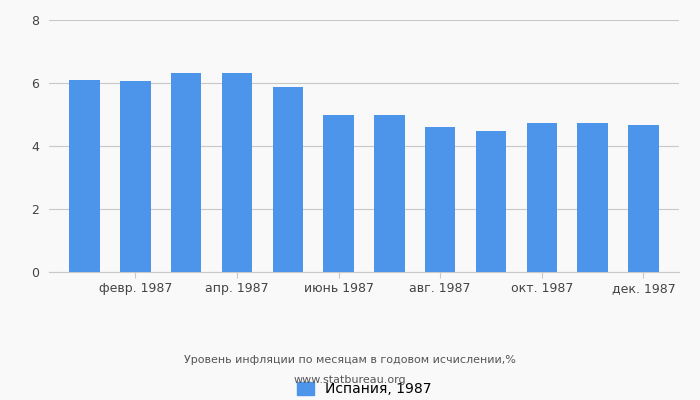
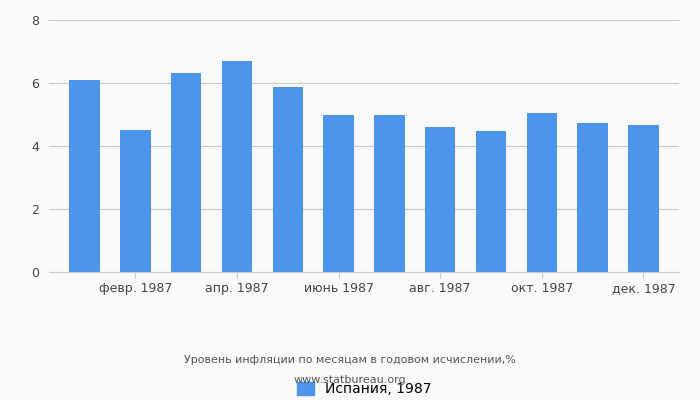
февр. 1987: 6.07 -> 4.50
апр. 1987: 6.32 -> 6.70
окт. 1987: 4.72 -> 5.05
